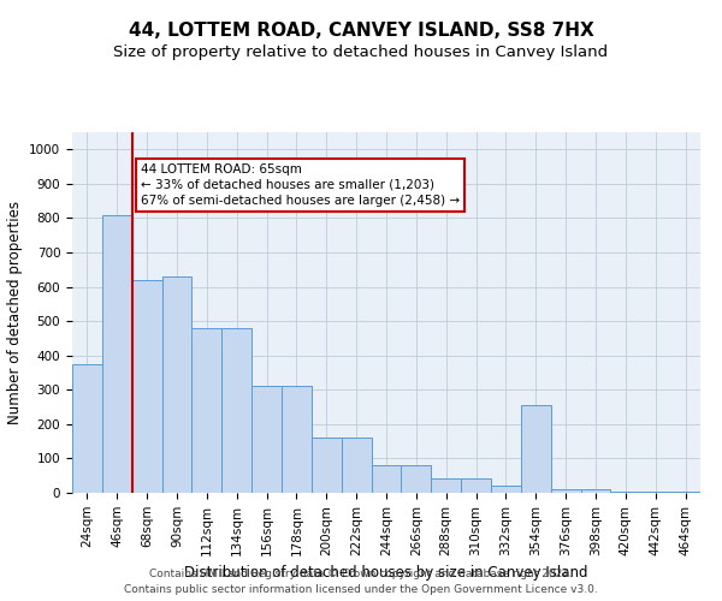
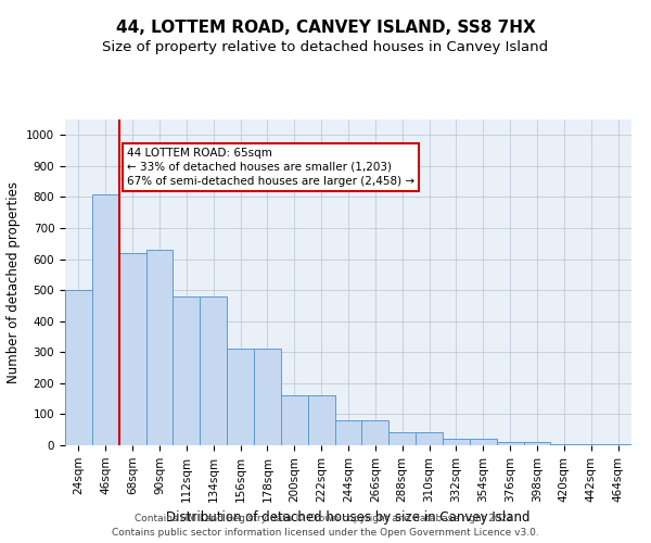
24sqm: 375 -> 500
354sqm: 255 -> 20
